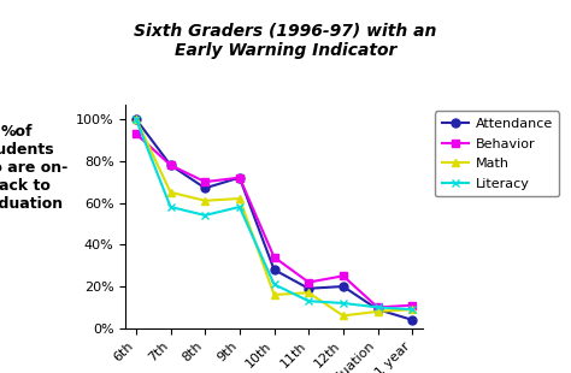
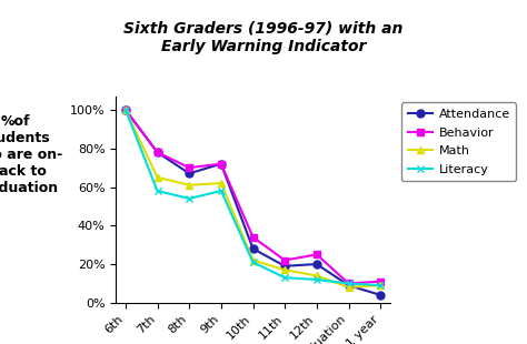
Behavior/6th: 93% -> 100%
Math/10th: 16% -> 22%
Math/12th: 6% -> 14%
